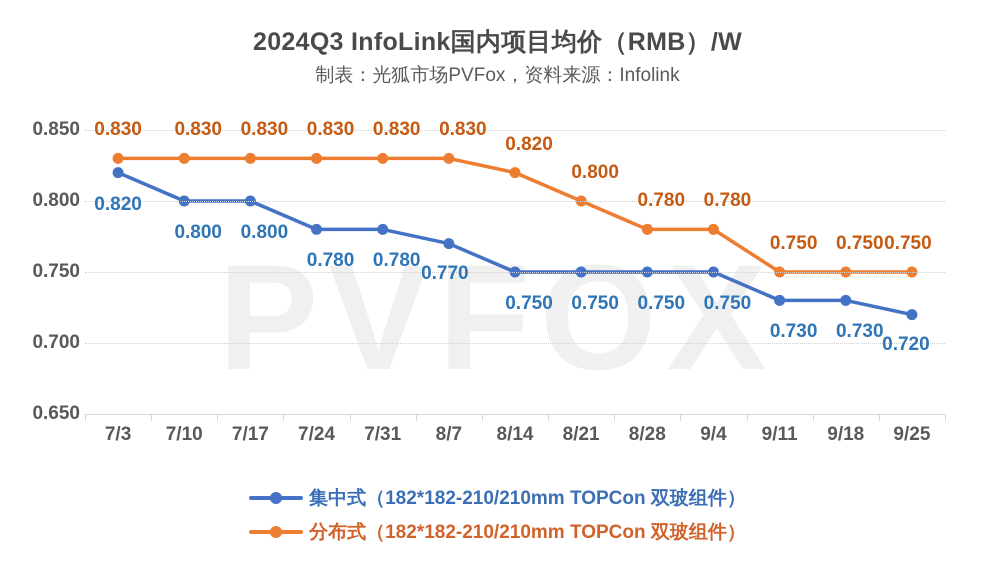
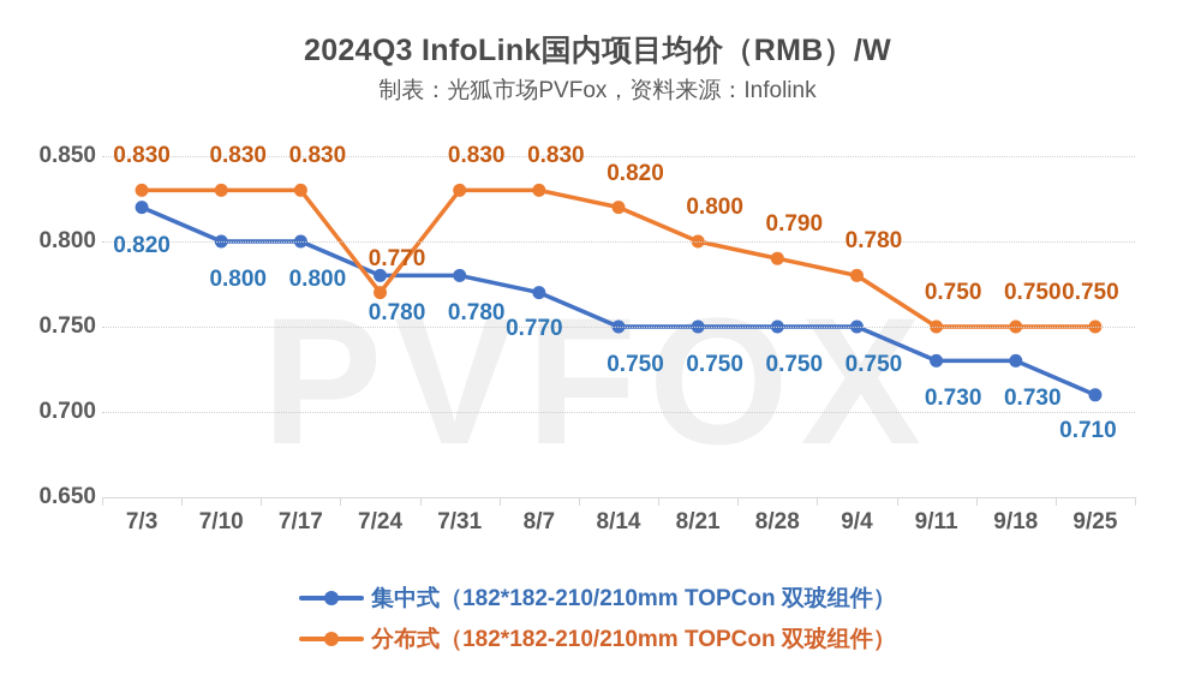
分布式（182*182-210/210mm TOPCon 双玻组件）/7/24: 0.830 -> 0.770
分布式（182*182-210/210mm TOPCon 双玻组件）/8/28: 0.780 -> 0.790
集中式（182*182-210/210mm TOPCon 双玻组件）/9/25: 0.720 -> 0.710
